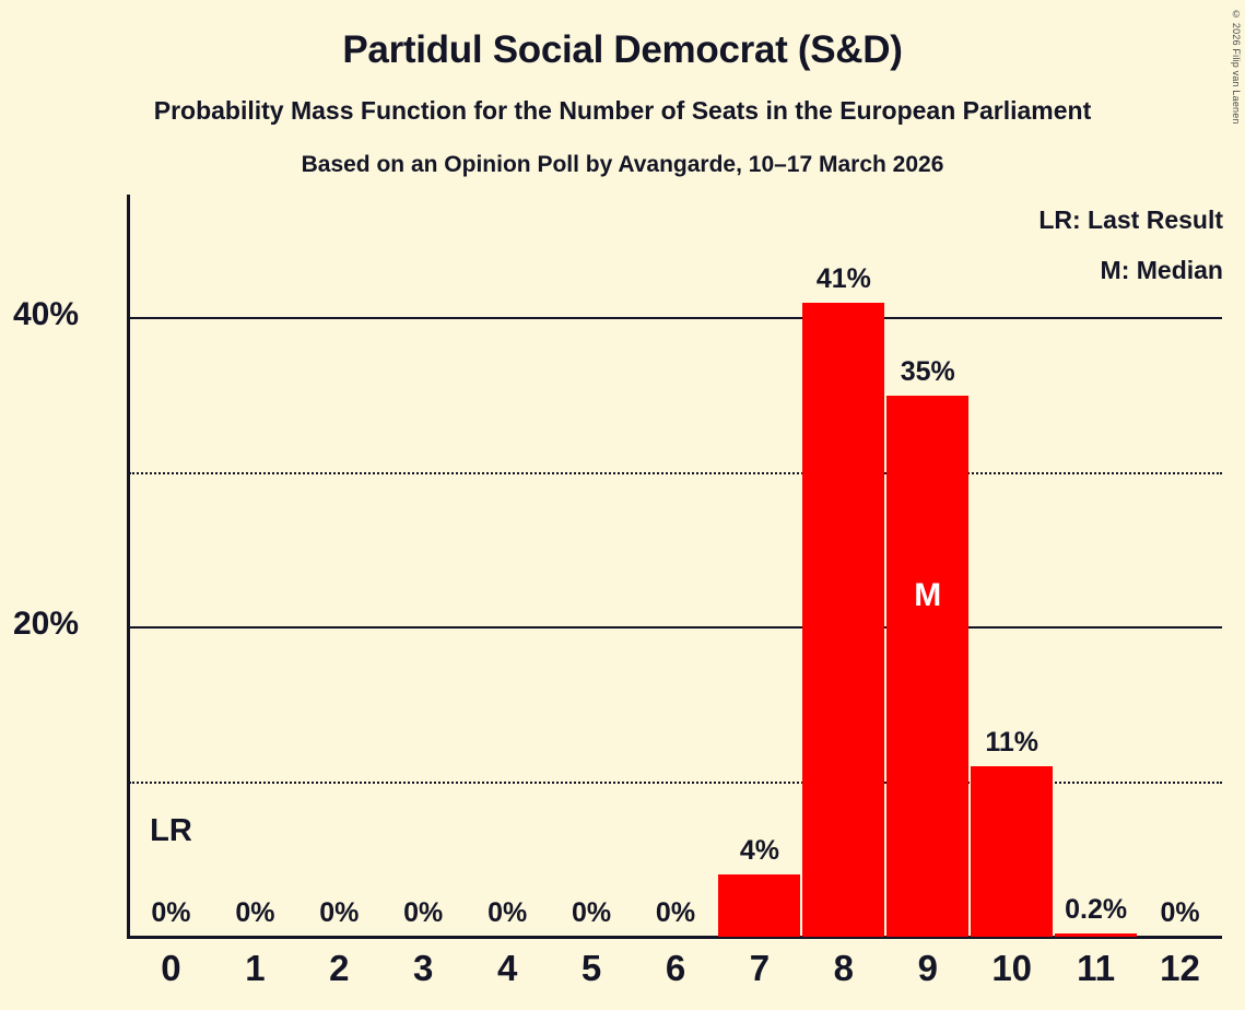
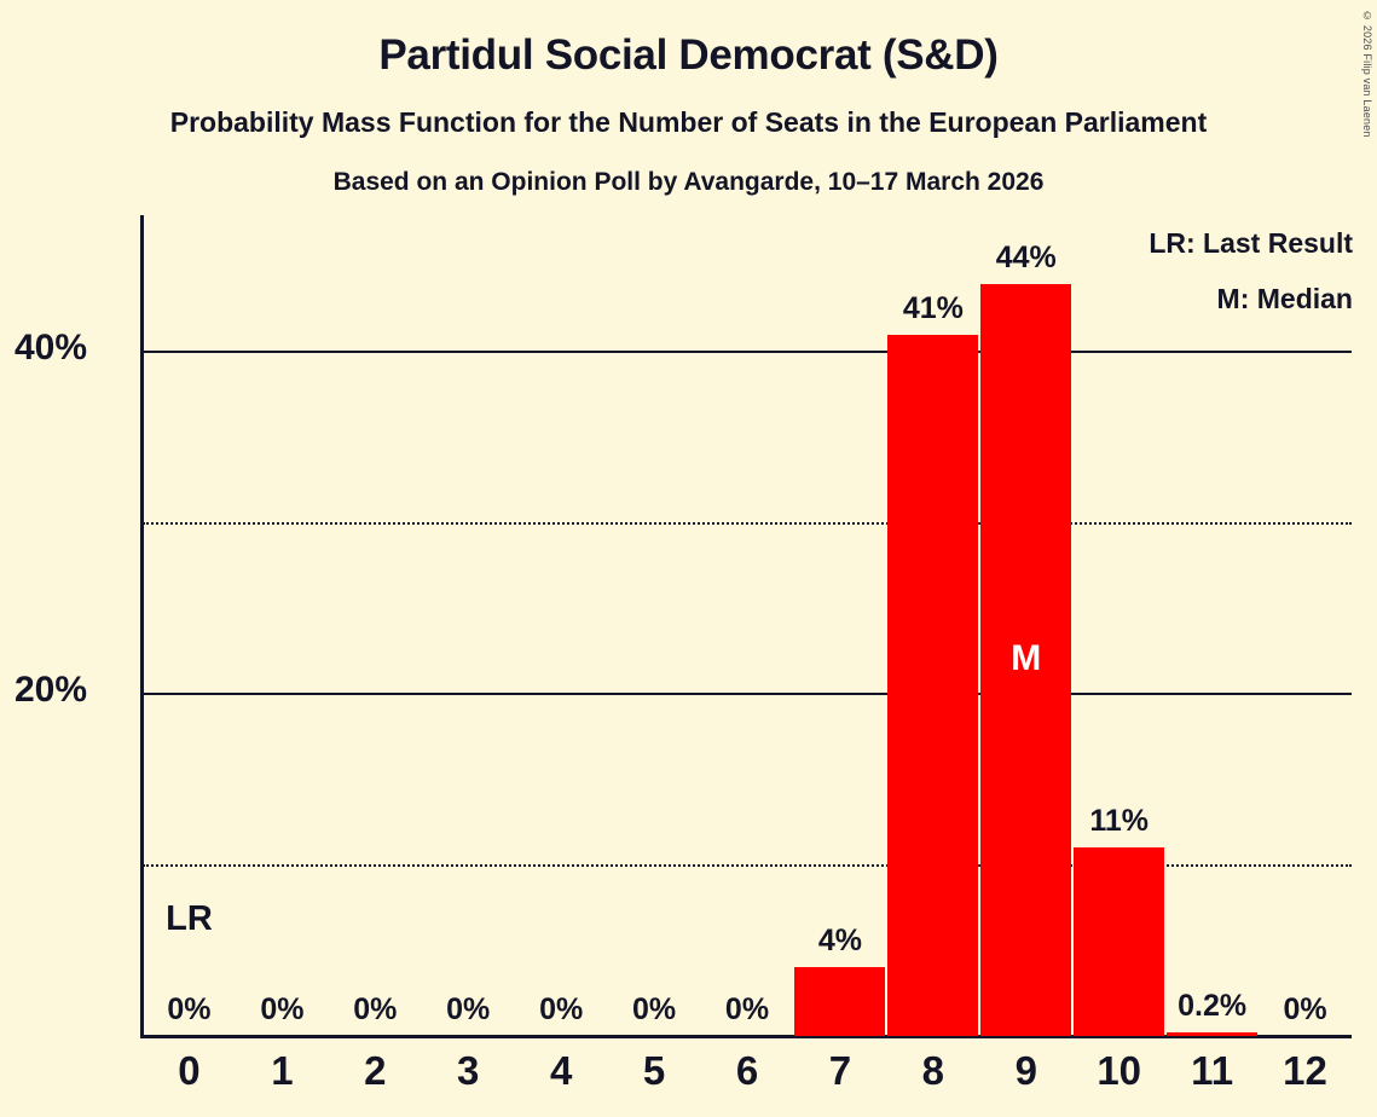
9: 35% -> 44%
